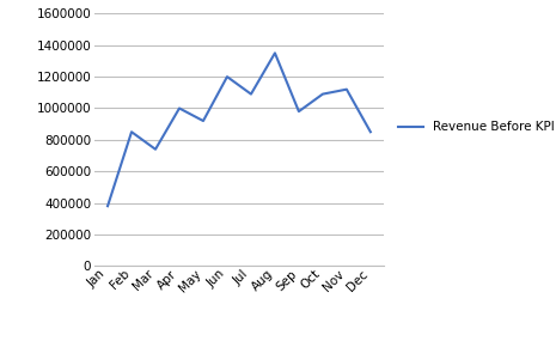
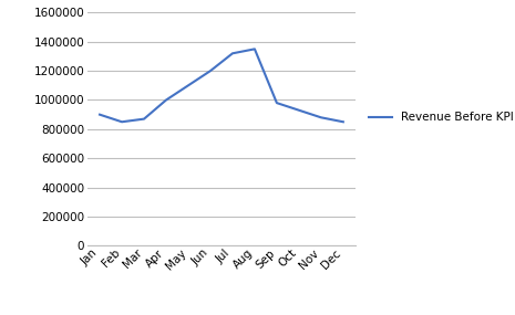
Jan: 380000 -> 900000
Mar: 740000 -> 870000
May: 920000 -> 1100000
Jul: 1090000 -> 1320000
Oct: 1090000 -> 930000
Nov: 1120000 -> 880000
